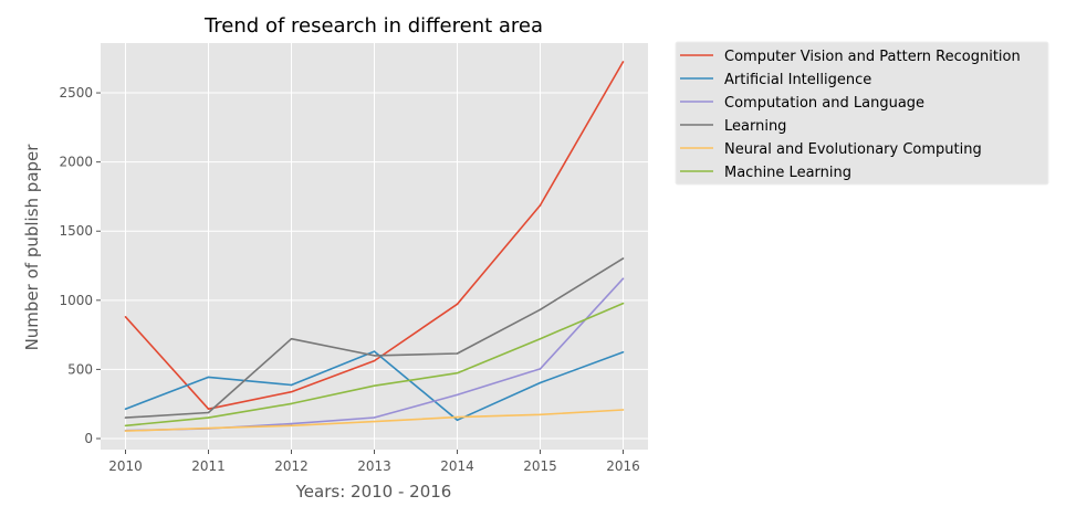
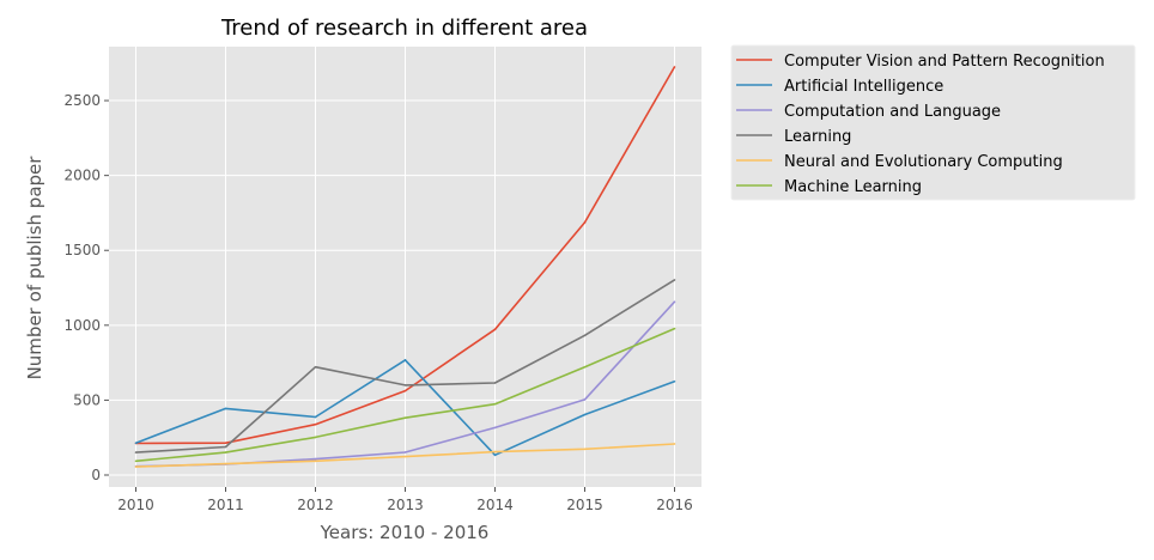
Computer Vision and Pattern Recognition/2010: 880 -> 210
Artificial Intelligence/2013: 630 -> 770
